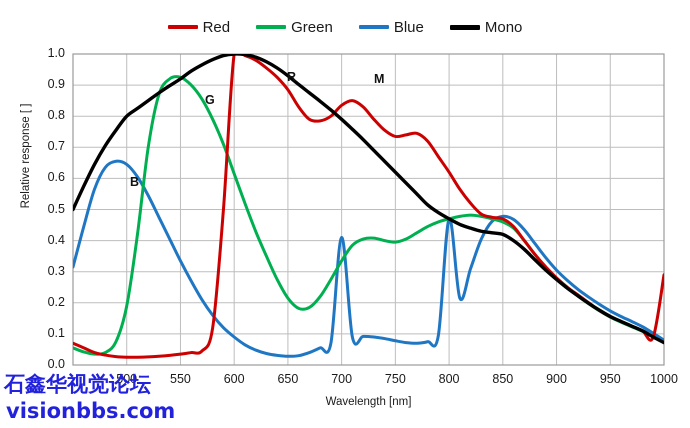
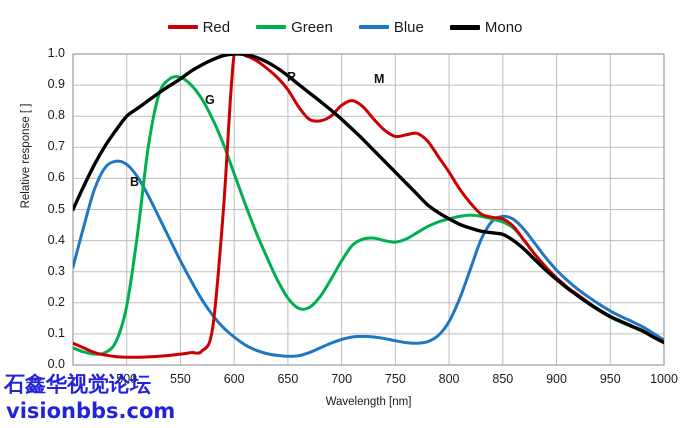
Blue/700: 0.41 -> 0.08
Blue/800: 0.47 -> 0.14
Red/1000: 0.29 -> 0.07
